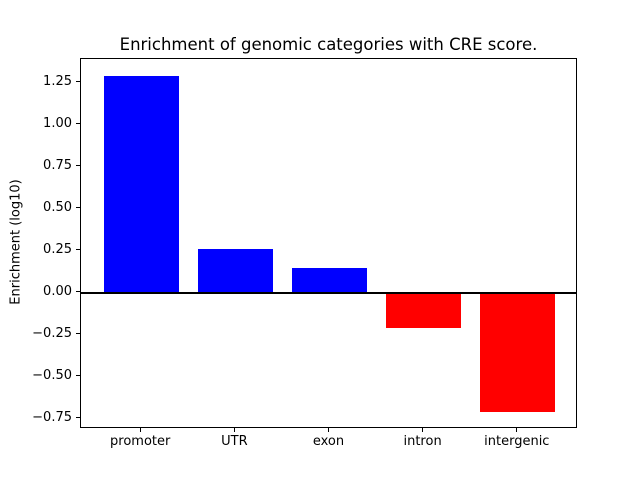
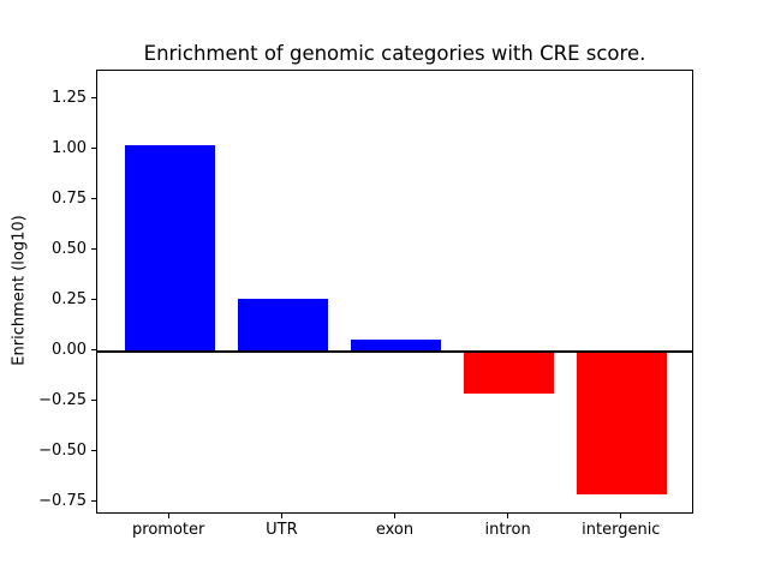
promoter: 1.29 -> 1.02
exon: 0.15 -> 0.06
